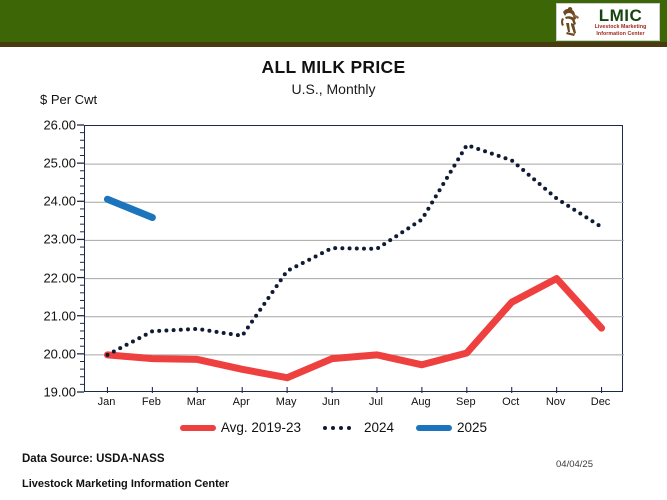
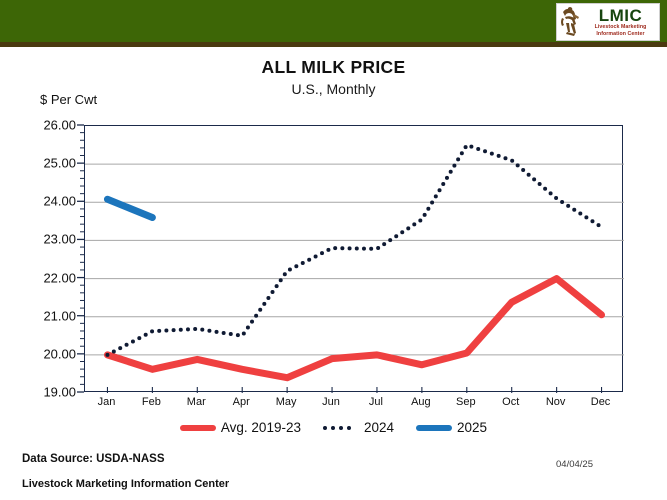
Avg. 2019-23/Feb: 19.9 -> 19.6
Avg. 2019-23/Dec: 20.7 -> 21.1
